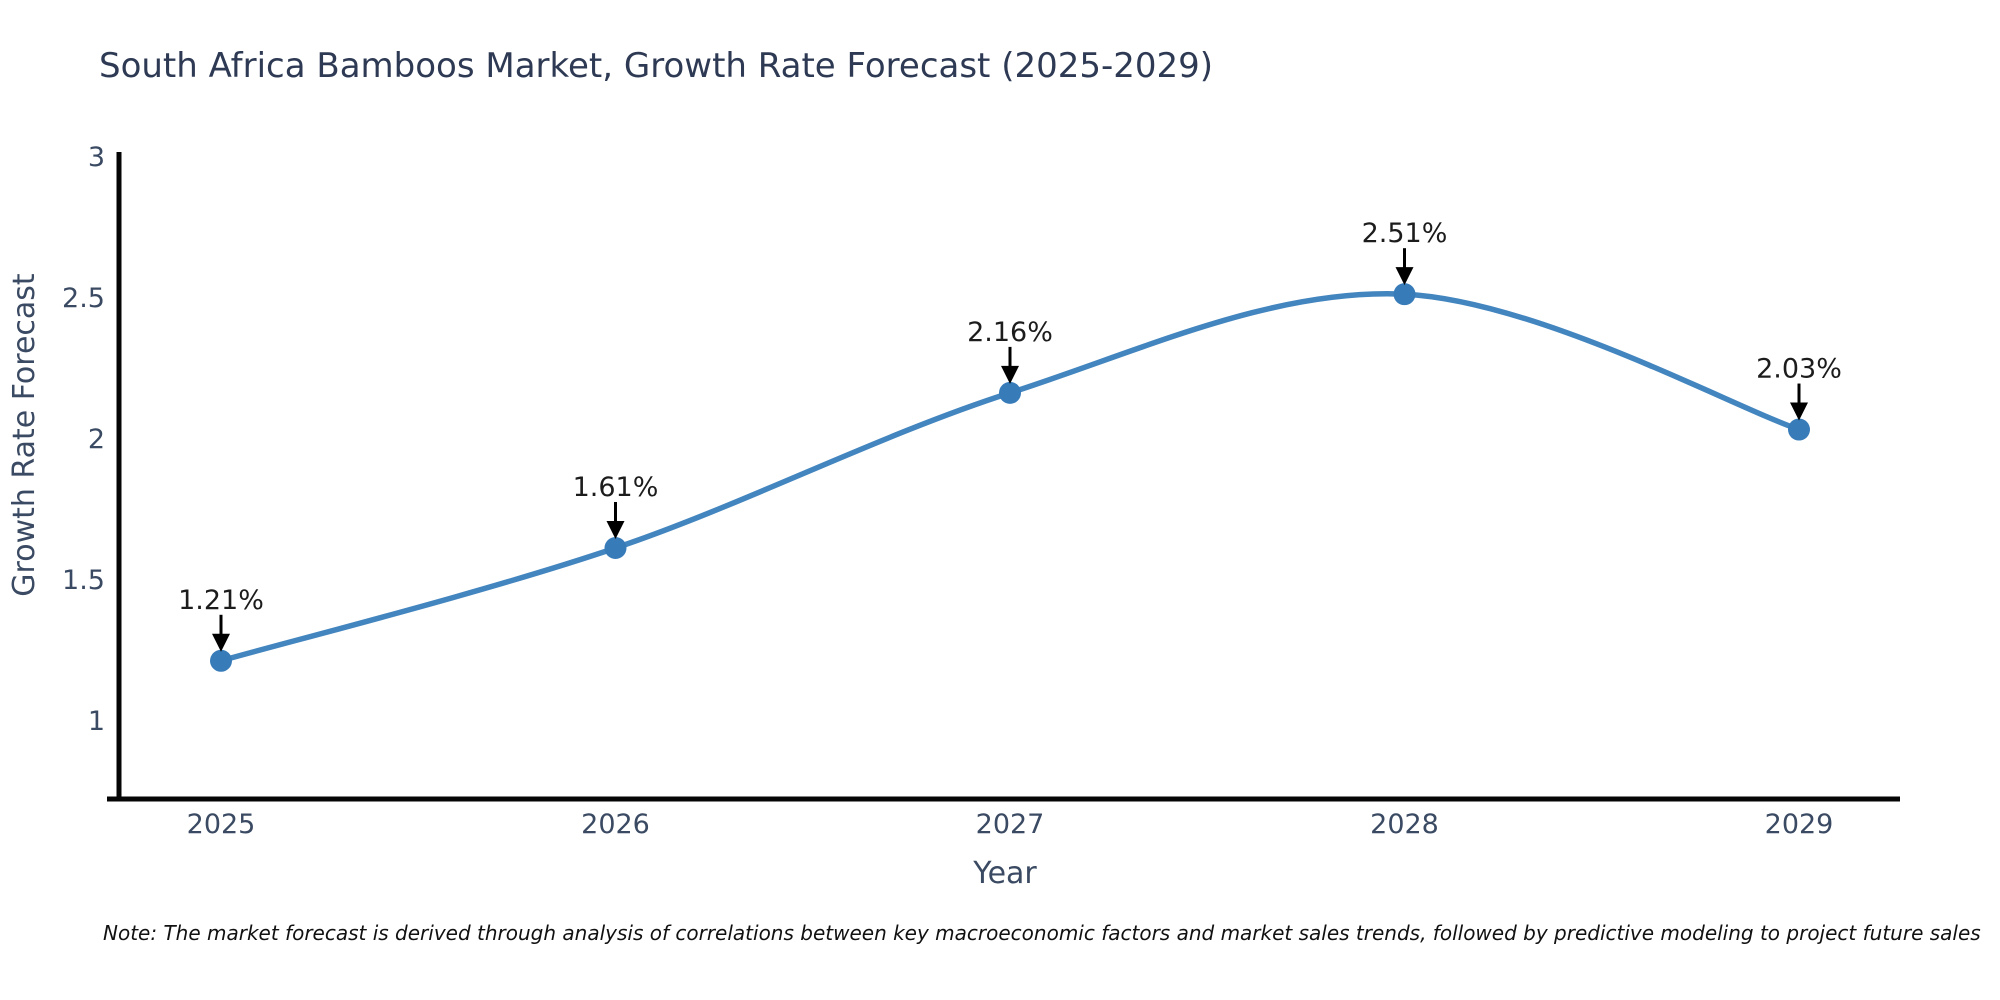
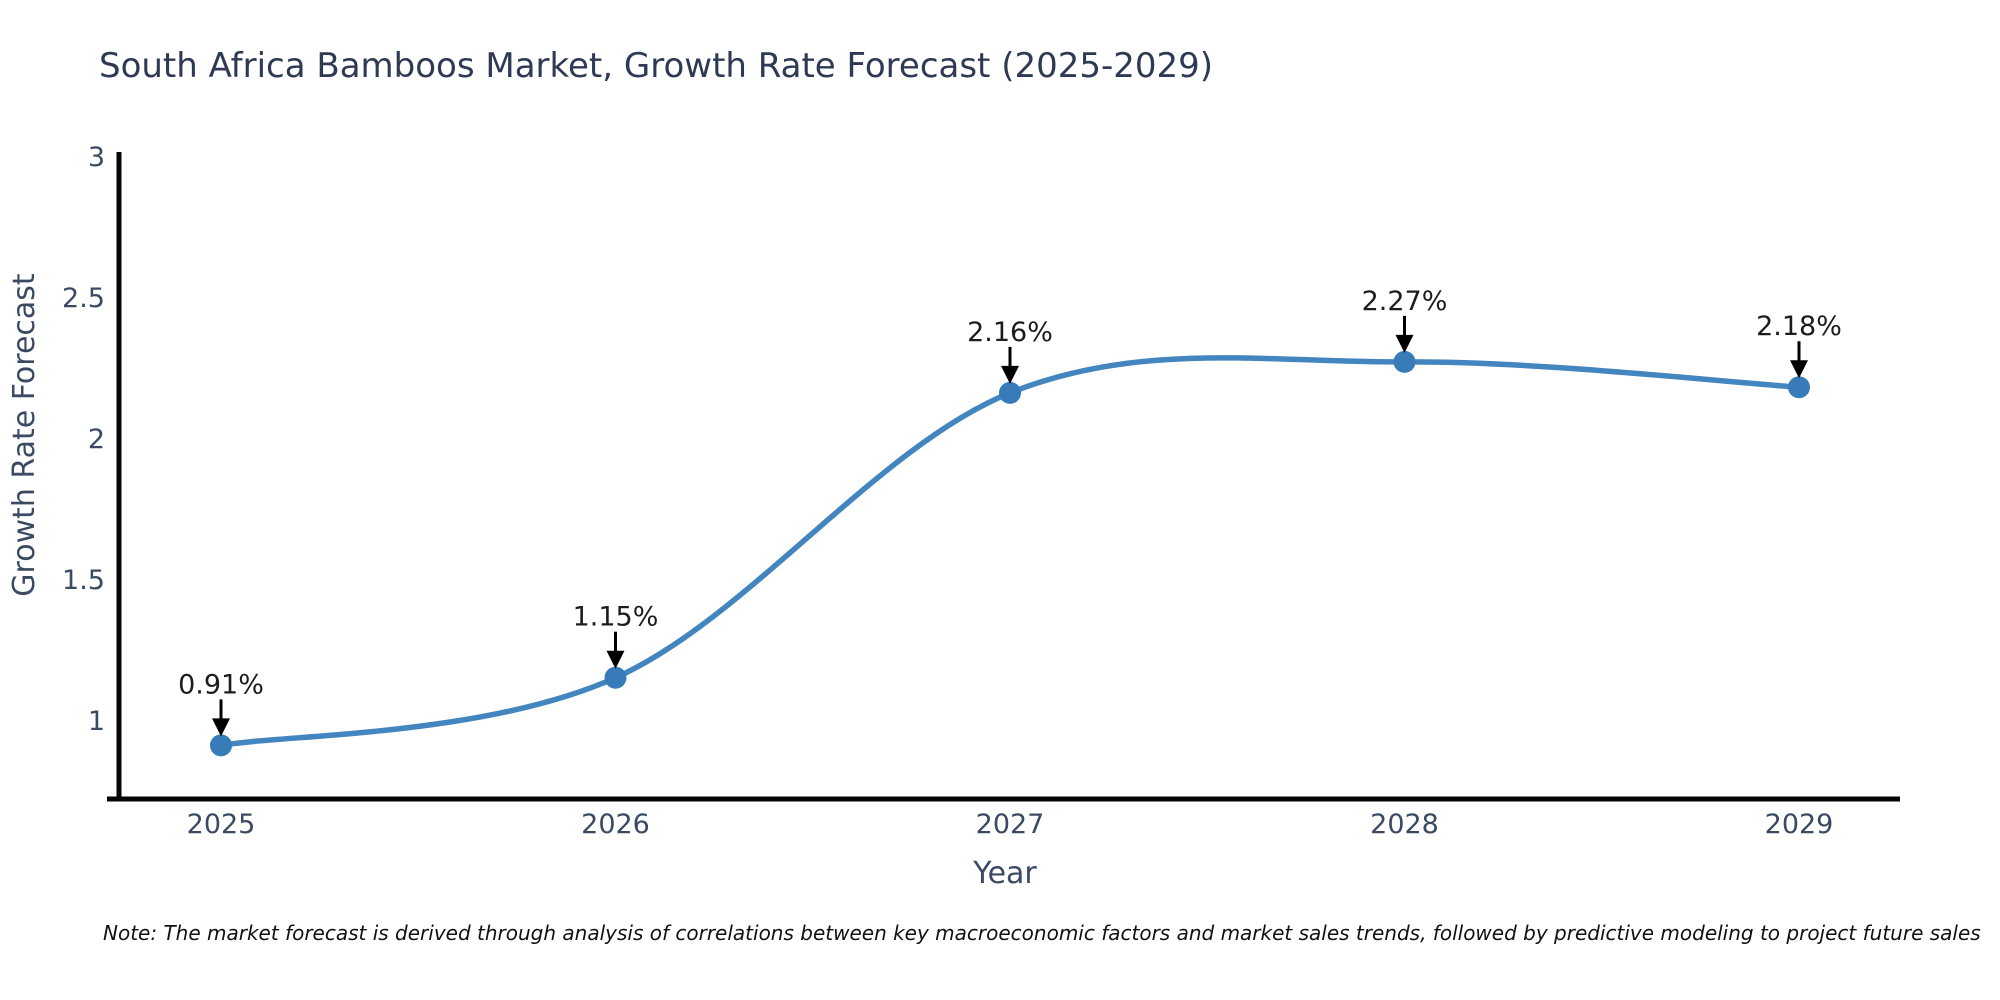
2025: 1.21% -> 0.91%
2026: 1.61% -> 1.15%
2028: 2.51% -> 2.27%
2029: 2.03% -> 2.18%
